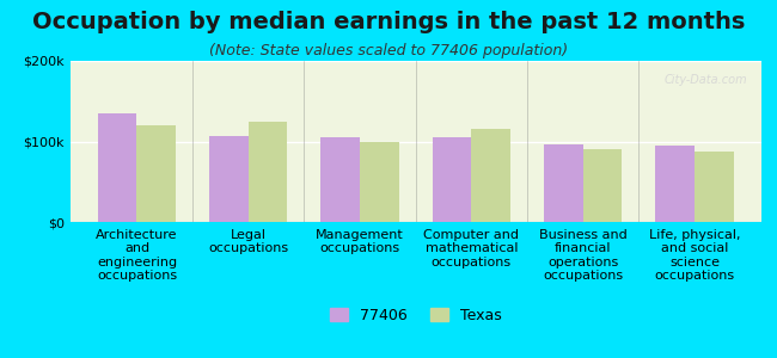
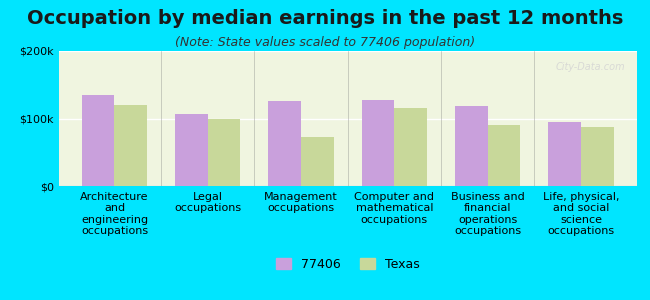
Texas/Legal occupations: $125k -> $100k
77406/Management occupations: $105k -> $126k
Texas/Management occupations: $100k -> $72k
77406/Computer and mathematical occupations: $105k -> $128k
77406/Business and financial operations occupations: $97k -> $118k
